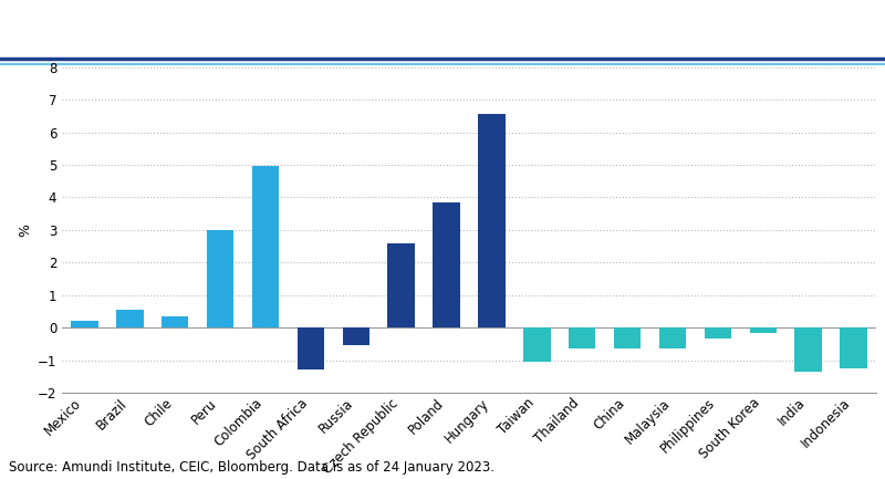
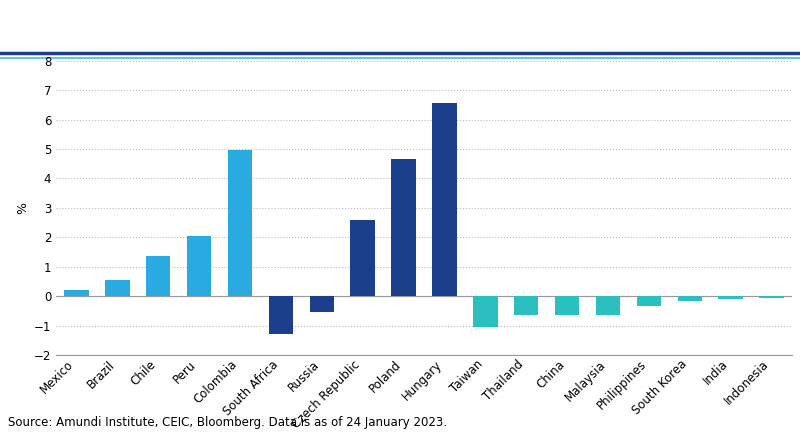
Chile: 0.35 -> 1.35
Peru: 3.00 -> 2.05
Poland: 3.85 -> 4.65
India: -1.35 -> -0.10
Indonesia: -1.25 -> -0.05
